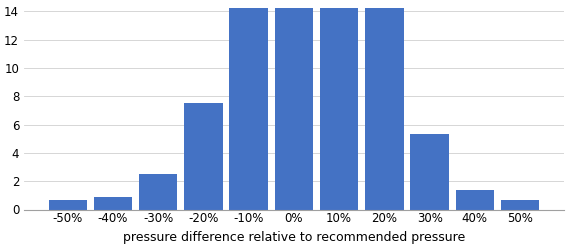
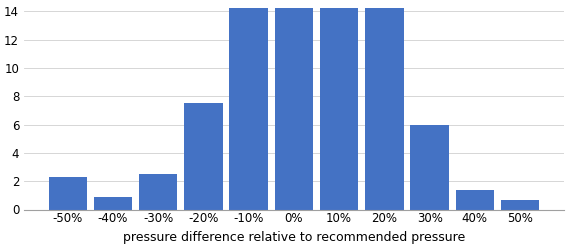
-50%: 0.7 -> 2.3
30%: 5.3 -> 6.0
